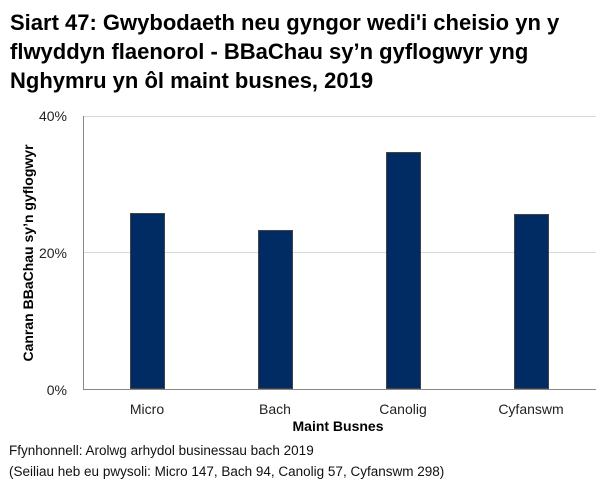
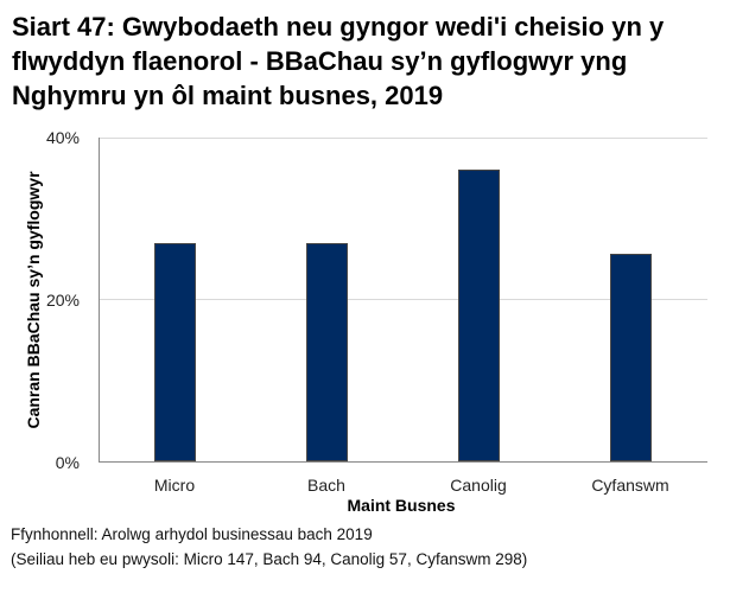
Micro: 26% -> 27%
Bach: 23% -> 27%
Canolig: 35% -> 36%
